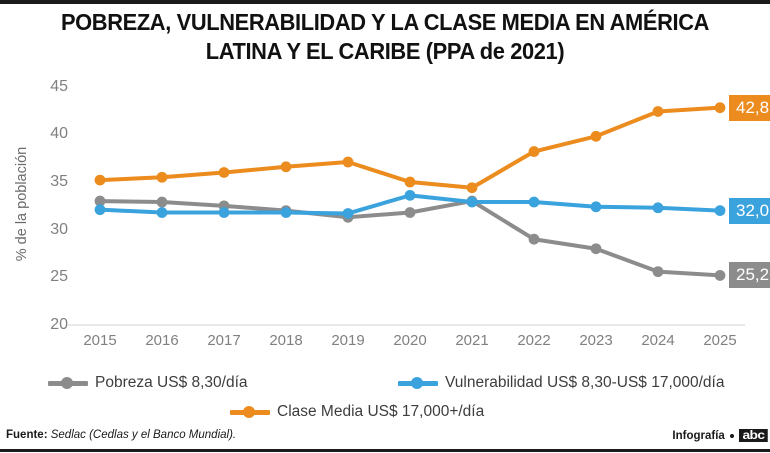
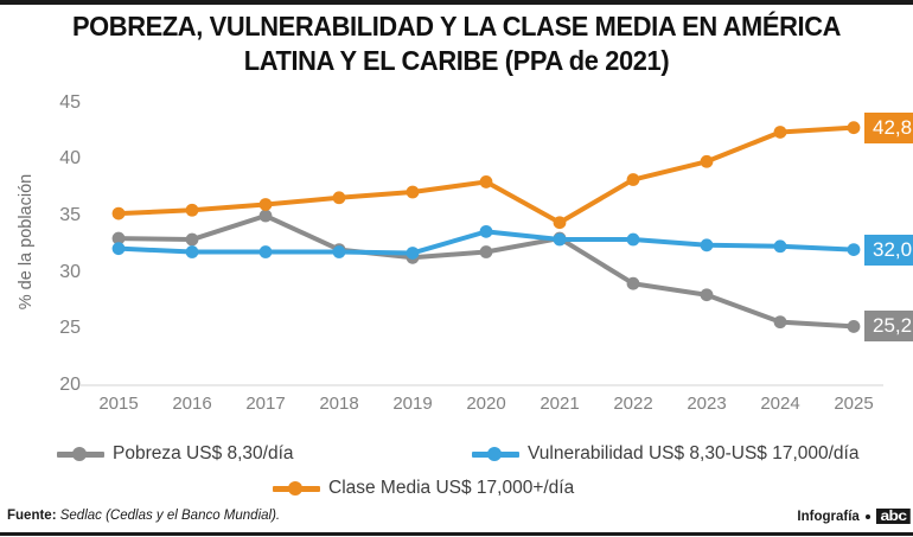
Pobreza US$ 8,30/día/2017: 32 -> 35
Clase Media US$ 17,000+/día/2020: 35 -> 38
